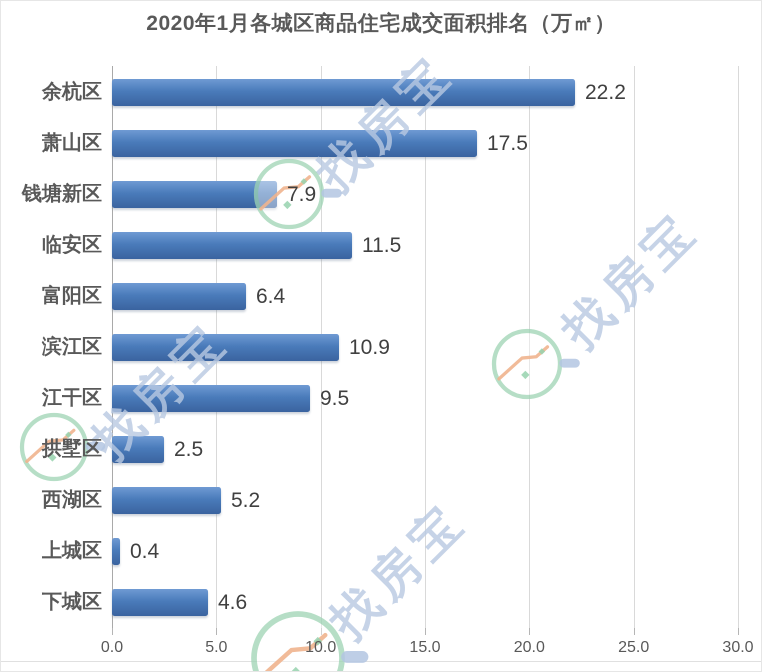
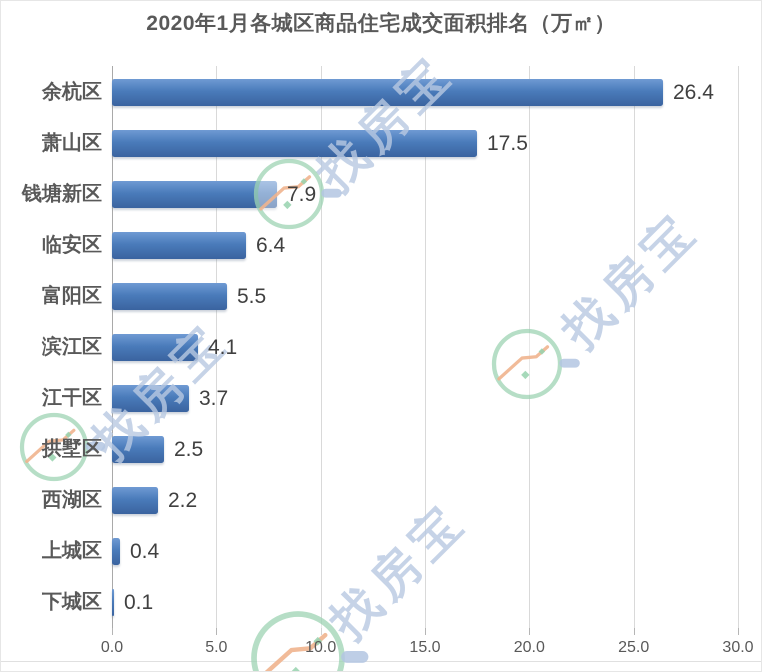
余杭区: 22.2 -> 26.4
临安区: 11.5 -> 6.4
富阳区: 6.4 -> 5.5
滨江区: 10.9 -> 4.1
江干区: 9.5 -> 3.7
西湖区: 5.2 -> 2.2
下城区: 4.6 -> 0.1
